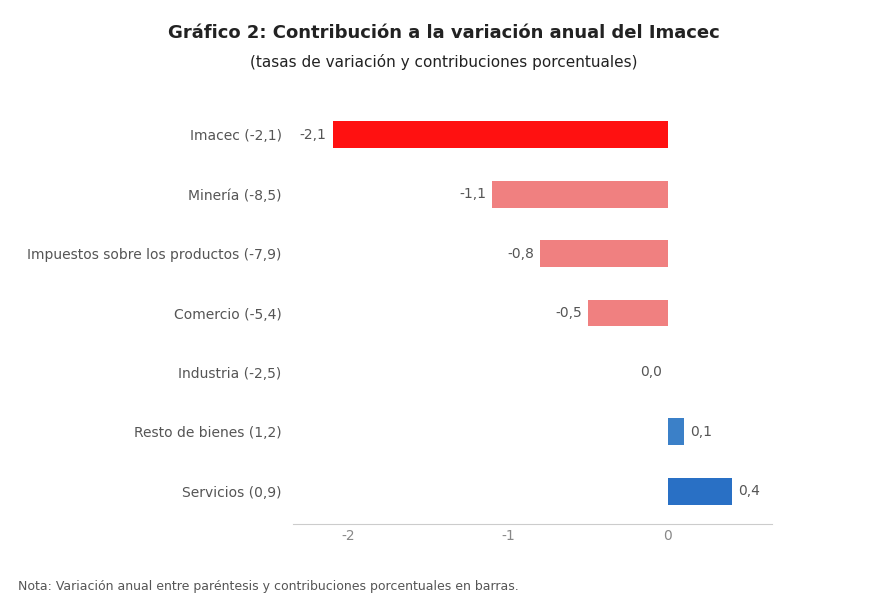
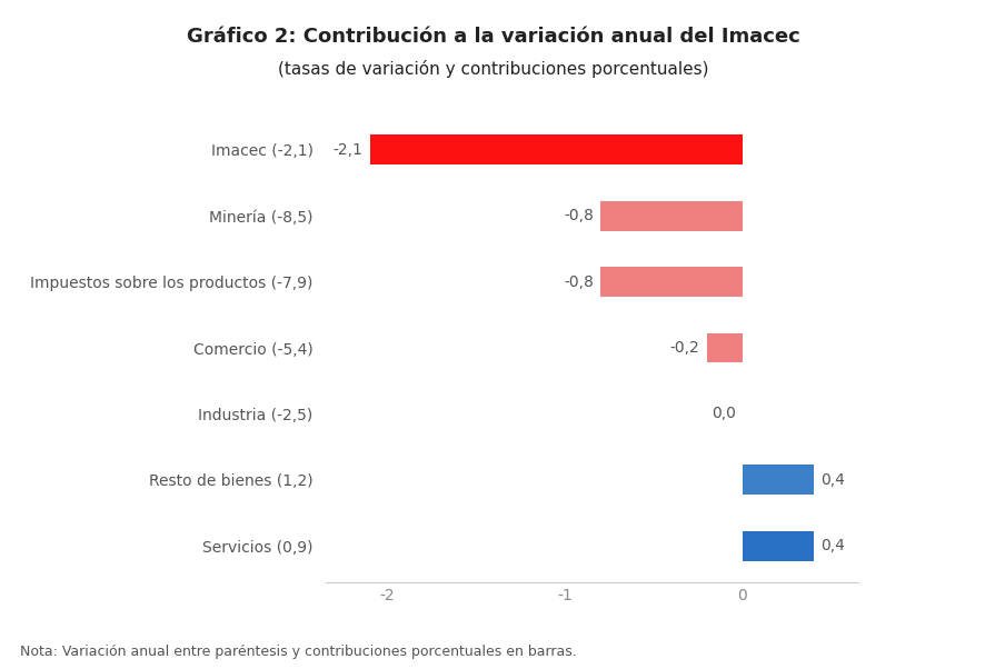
Minería (-8,5): -1,1 -> -0,8
Comercio (-5,4): -0,5 -> -0,2
Resto de bienes (1,2): 0,1 -> 0,4
